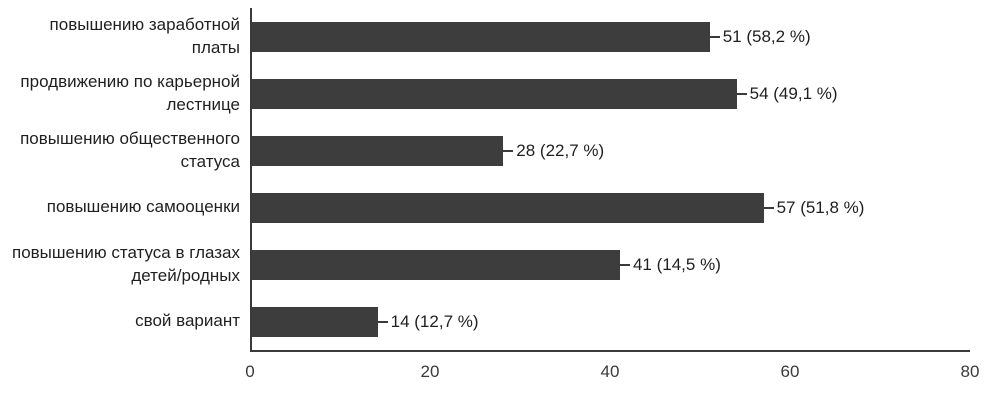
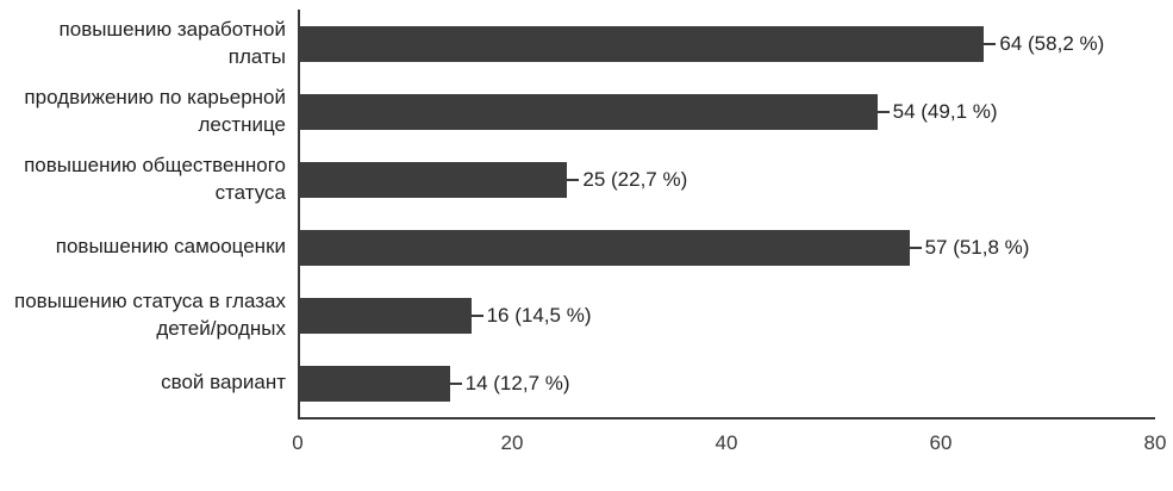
повышению заработной платы: 51 -> 64
повышению общественного статуса: 28 -> 25
повышению статуса в глазах детей/родных: 41 -> 16
